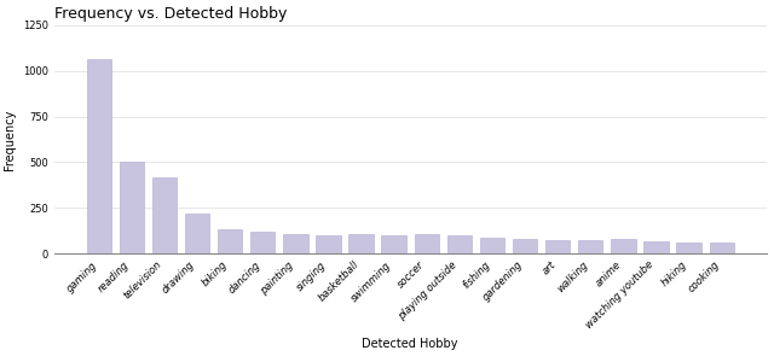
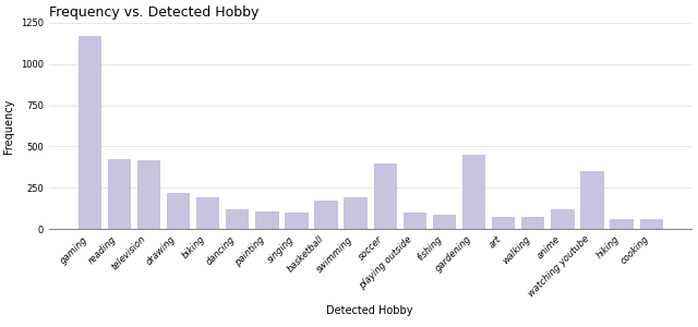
gaming: 1060 -> 1170
reading: 500 -> 420
biking: 130 -> 190
basketball: 100 -> 170
swimming: 100 -> 190
soccer: 100 -> 400
gardening: 80 -> 450
anime: 80 -> 120
watching youtube: 70 -> 350
